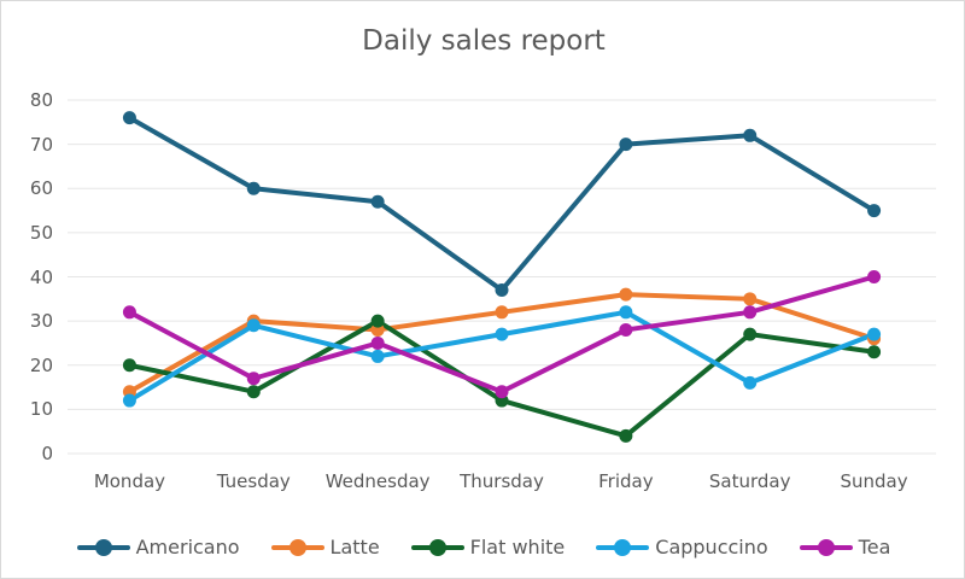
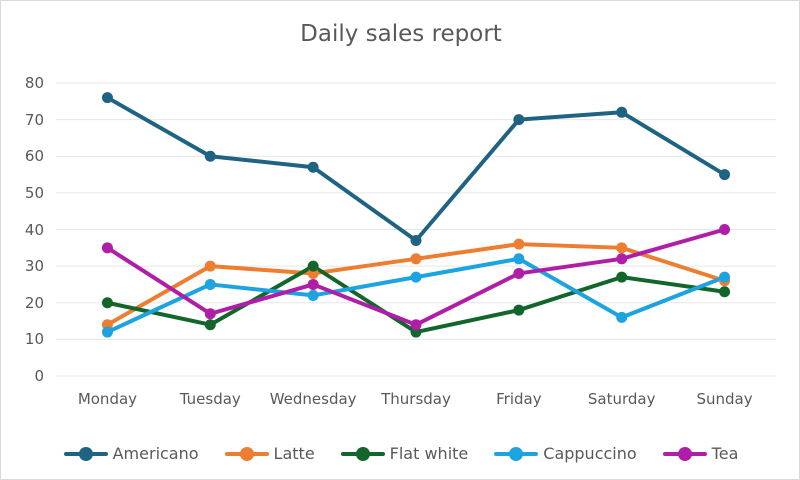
Tea/Monday: 32 -> 35
Cappuccino/Tuesday: 29 -> 25
Flat white/Friday: 4 -> 18
